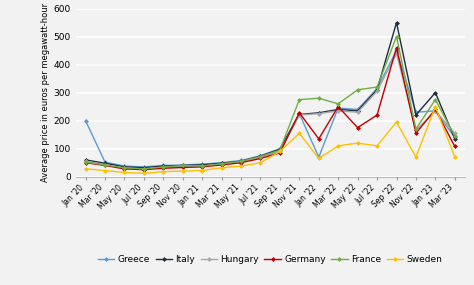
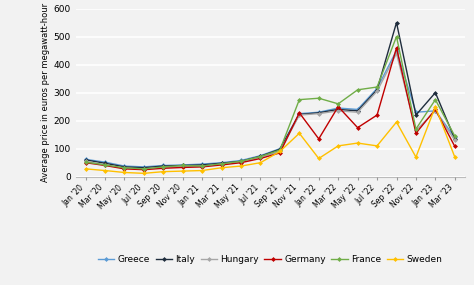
Greece/Jan '20: 200 -> 62
Greece/Jan '22: 70 -> 230
Hungary/Mar '23: 155 -> 130
